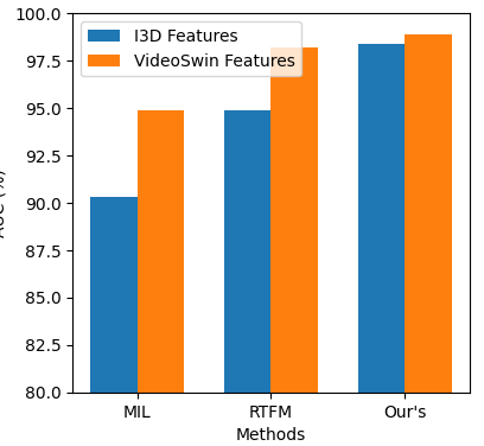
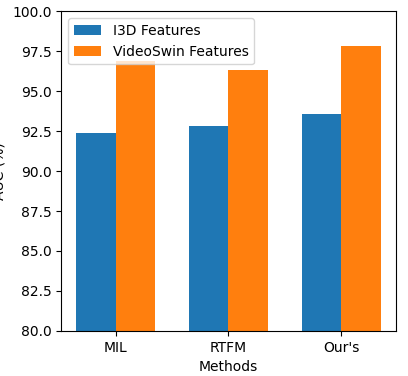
I3D Features/MIL: 90.3 -> 92.4
VideoSwin Features/MIL: 94.9 -> 96.9
I3D Features/RTFM: 94.9 -> 92.8
VideoSwin Features/RTFM: 98.2 -> 96.3
I3D Features/Our's: 98.4 -> 93.6
VideoSwin Features/Our's: 98.9 -> 97.8
